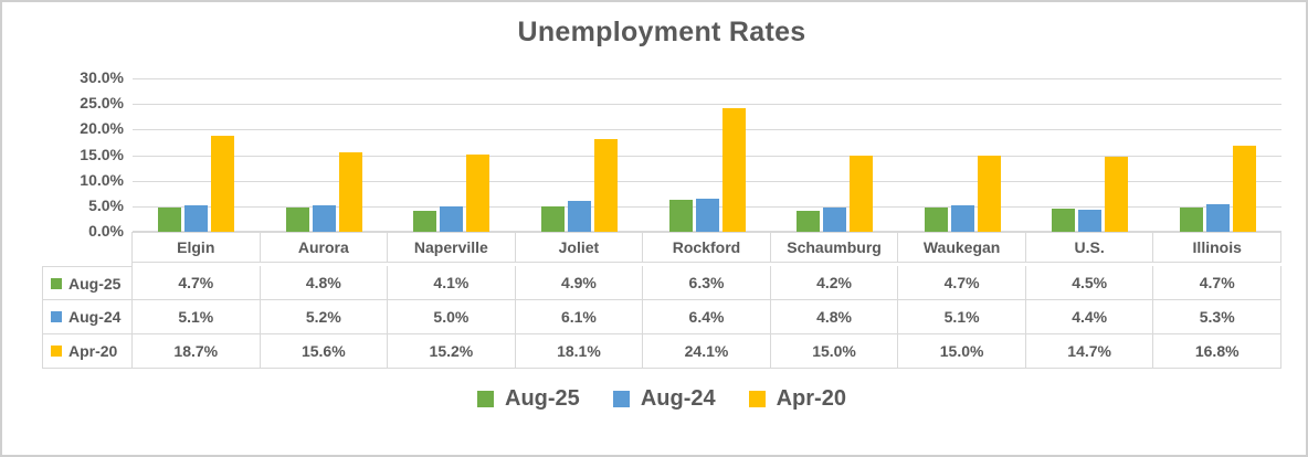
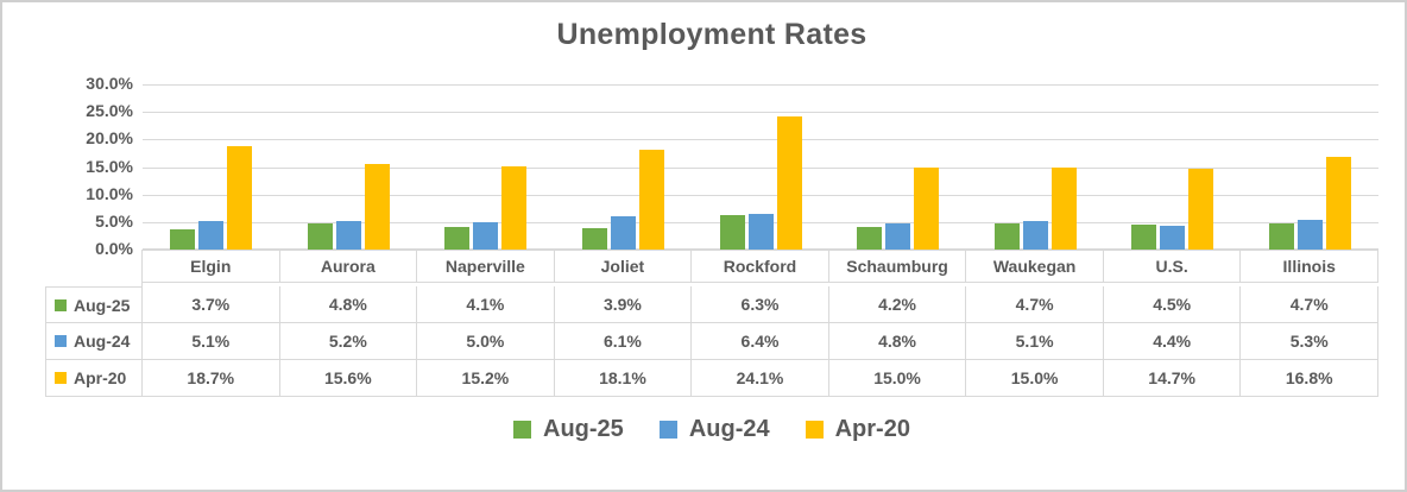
Aug-25/Elgin: 4.7% -> 3.7%
Aug-25/Joliet: 4.9% -> 3.9%
